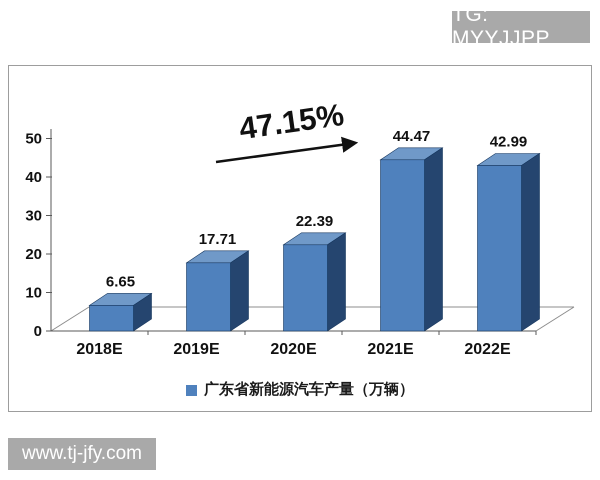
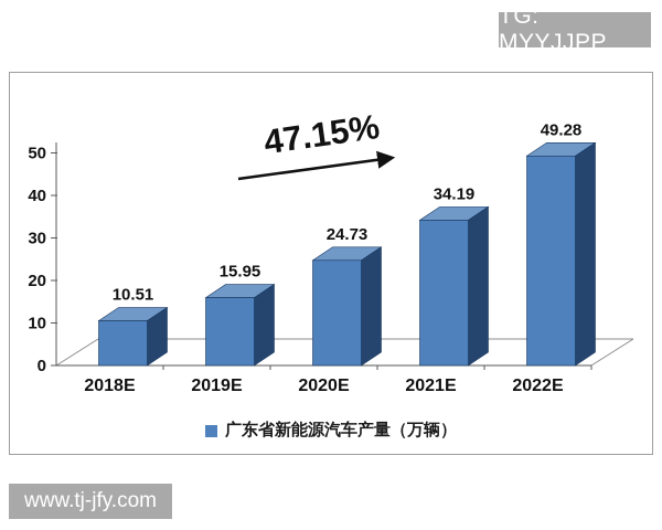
2018E: 6.65 -> 10.51
2019E: 17.71 -> 15.95
2020E: 22.39 -> 24.73
2021E: 44.47 -> 34.19
2022E: 42.99 -> 49.28
